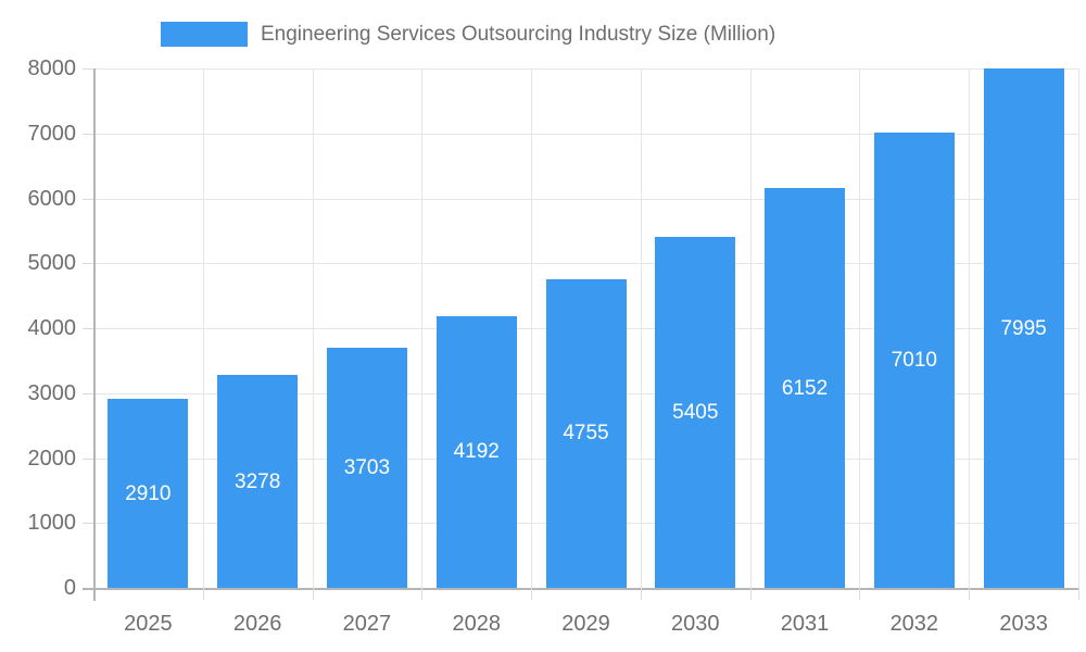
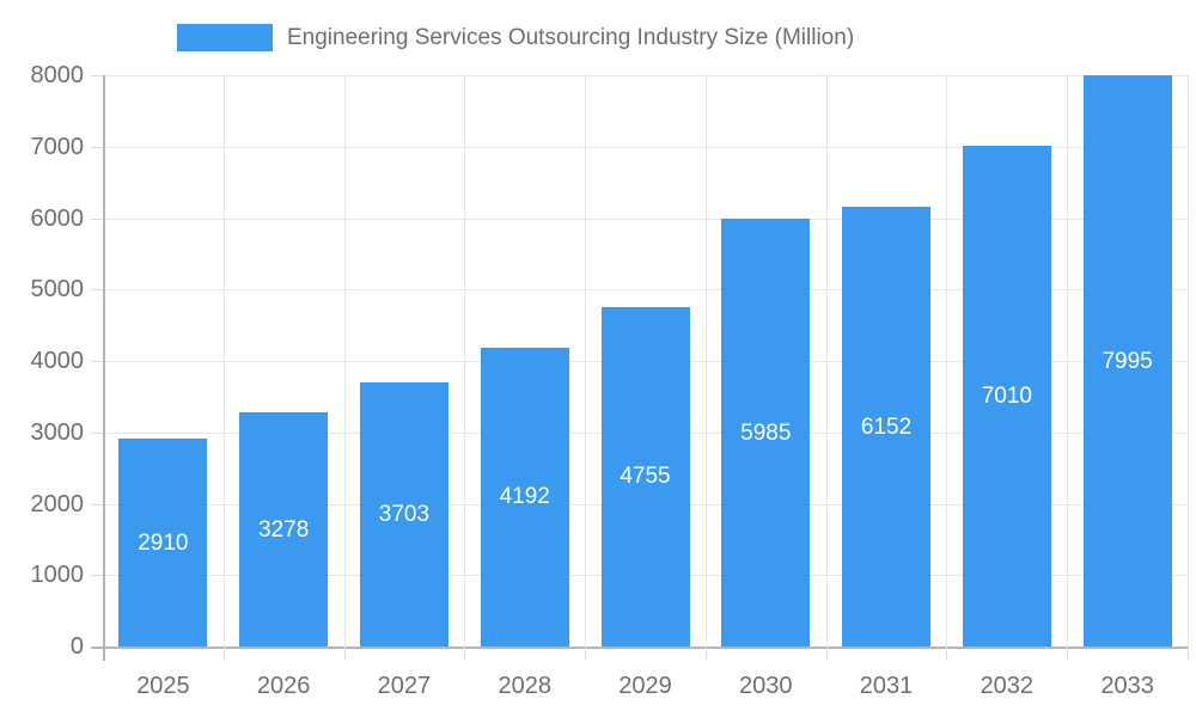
2030: 5405 -> 5985
